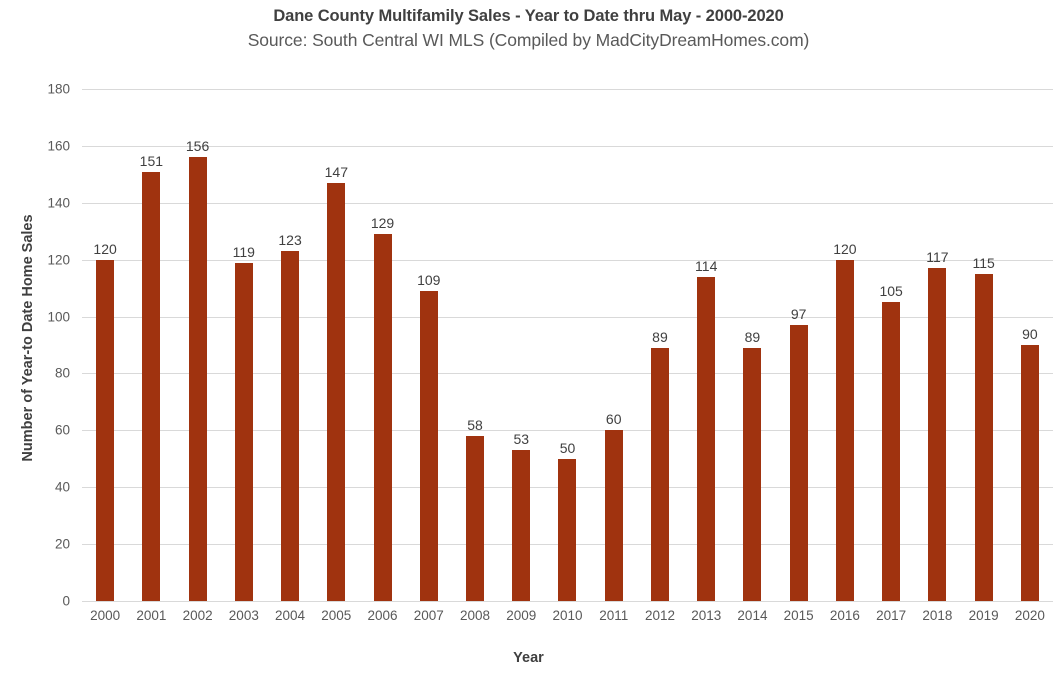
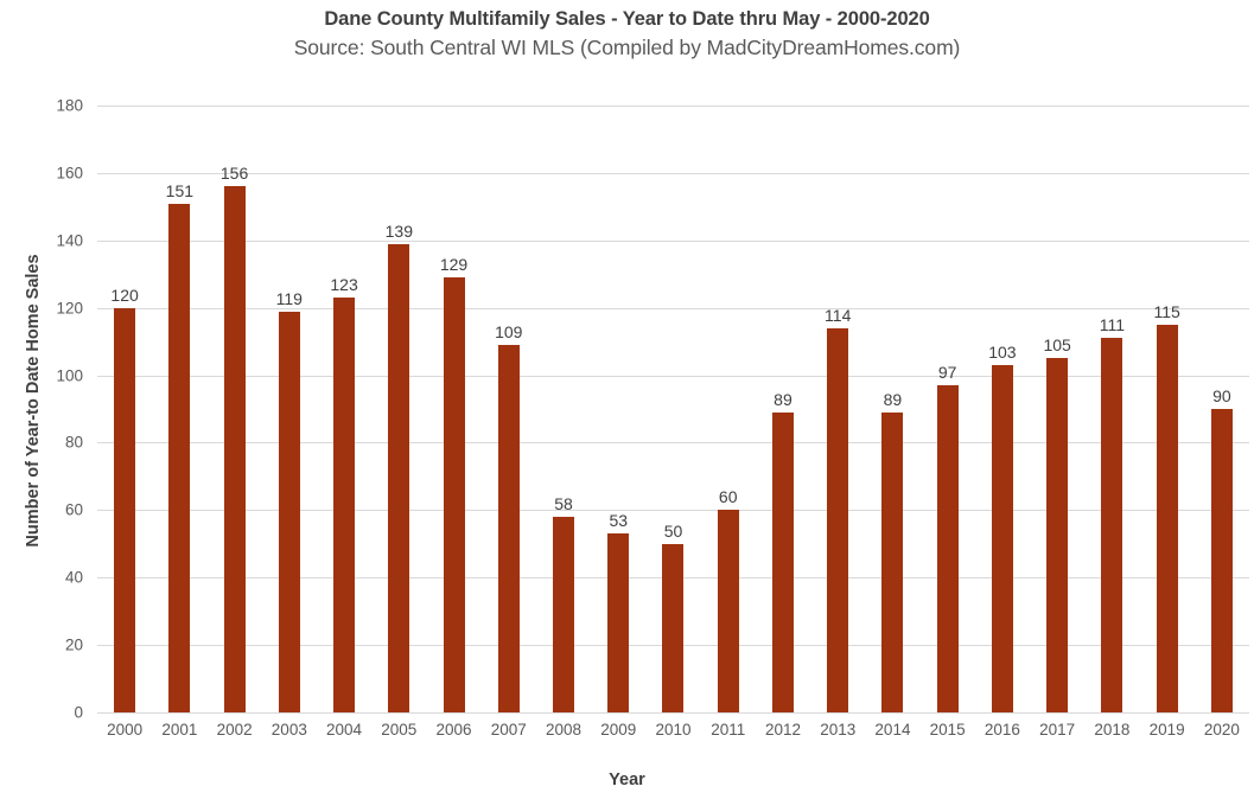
2005: 147 -> 139
2016: 120 -> 103
2018: 117 -> 111
